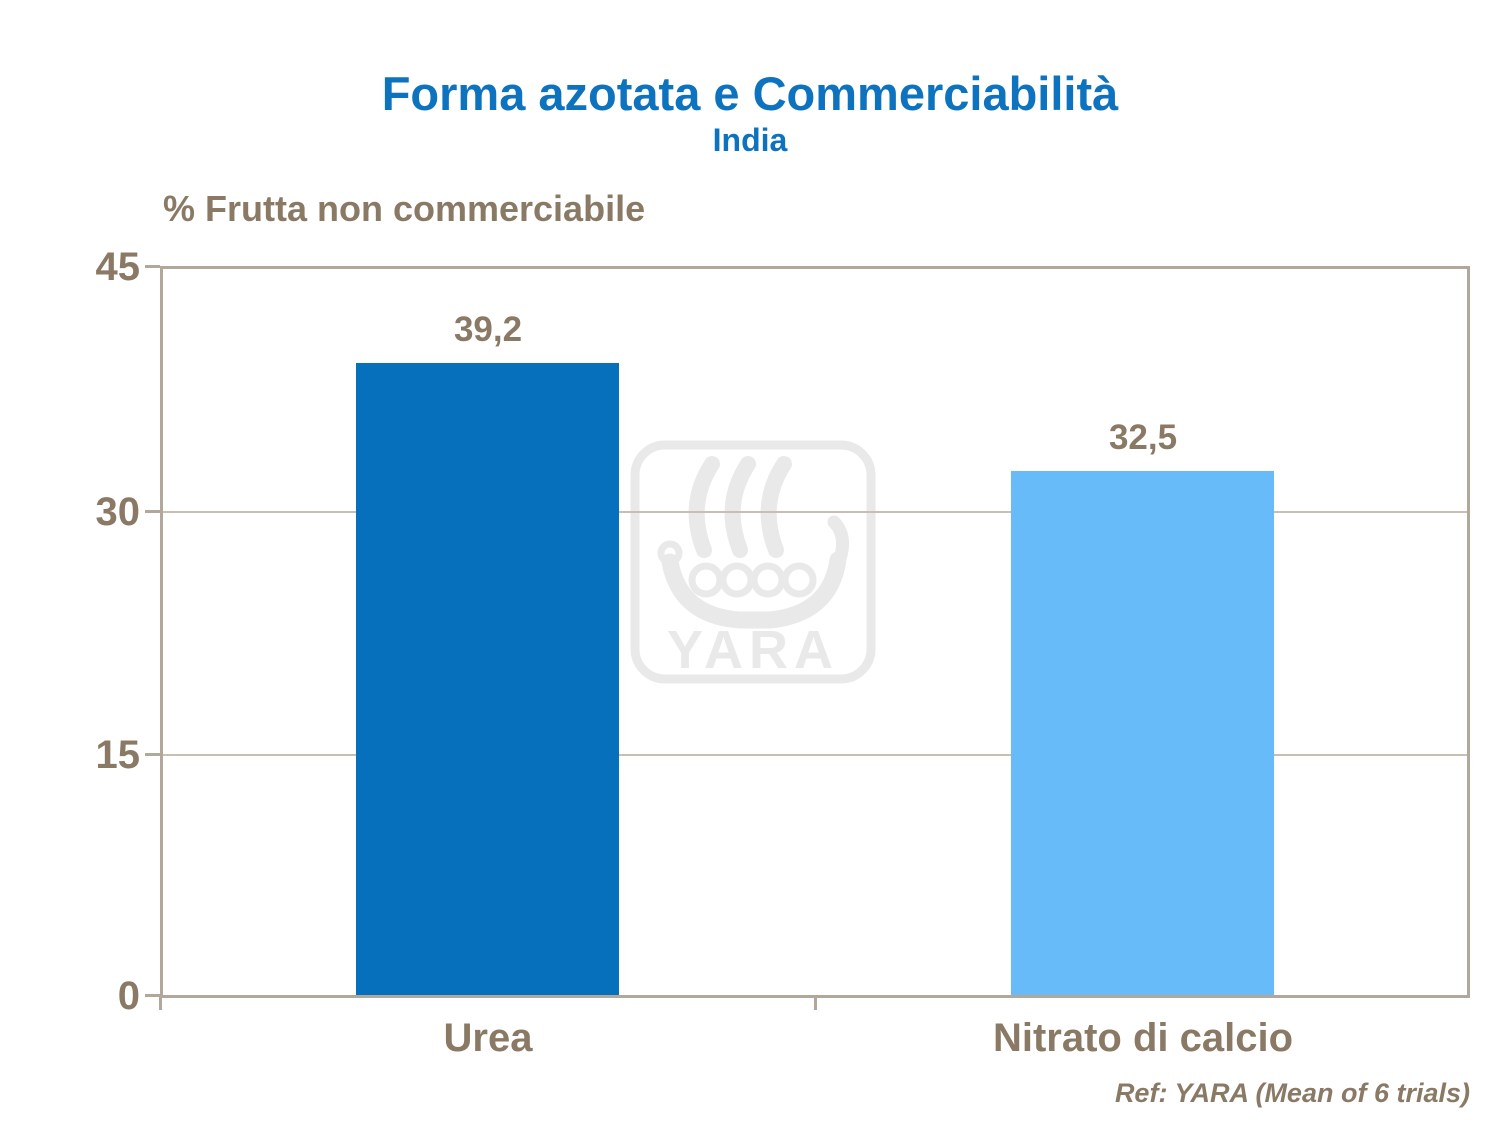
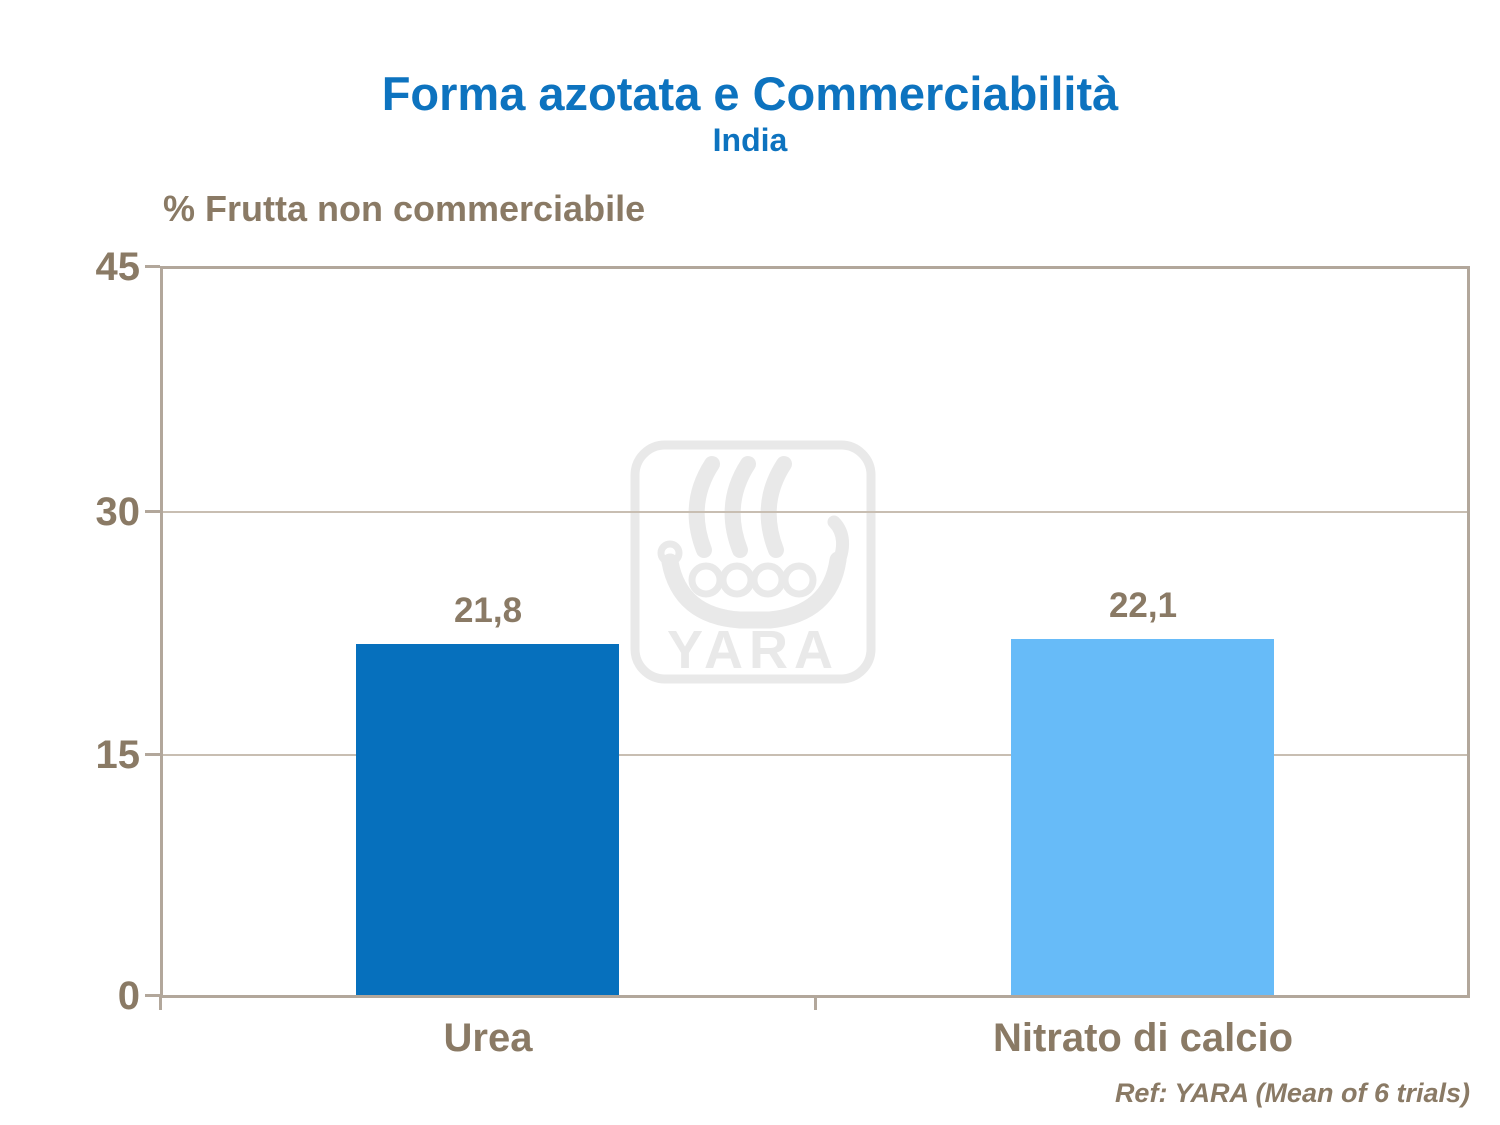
Urea: 39,2 -> 21,8
Nitrato di calcio: 32,5 -> 22,1
